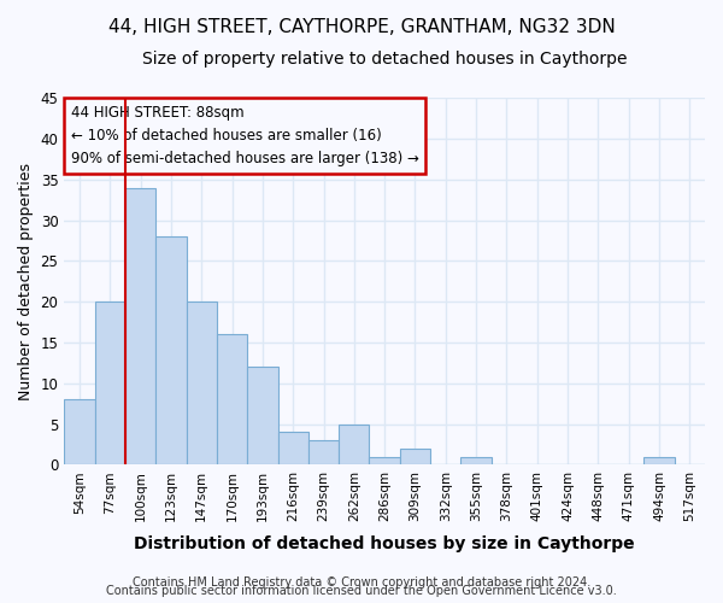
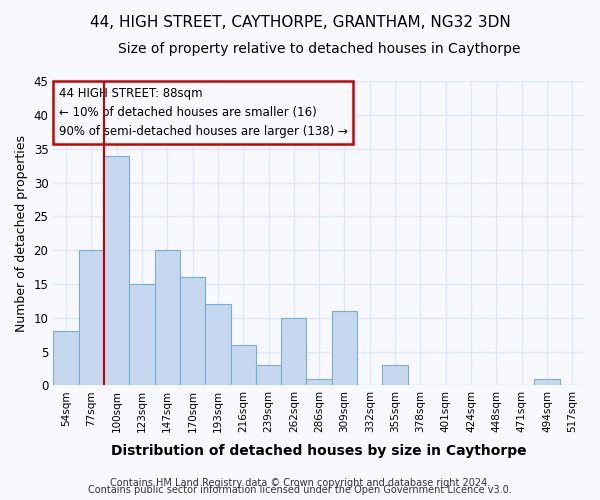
123sqm: 28 -> 15
216sqm: 4 -> 6
262sqm: 5 -> 10
309sqm: 2 -> 11
355sqm: 1 -> 3
